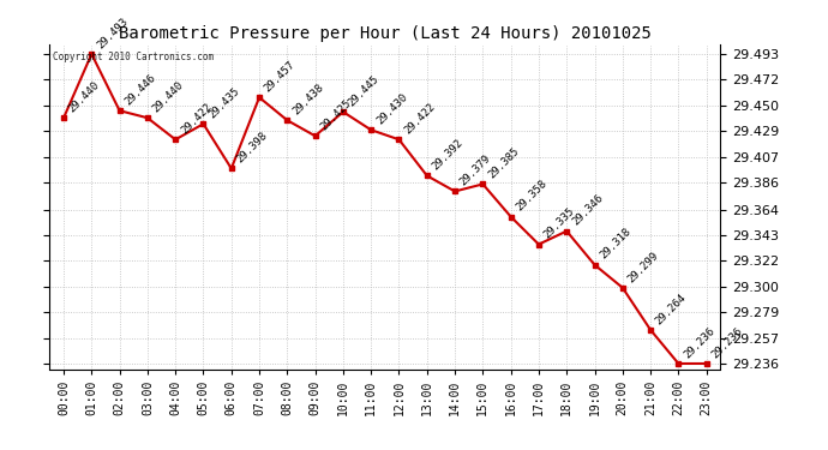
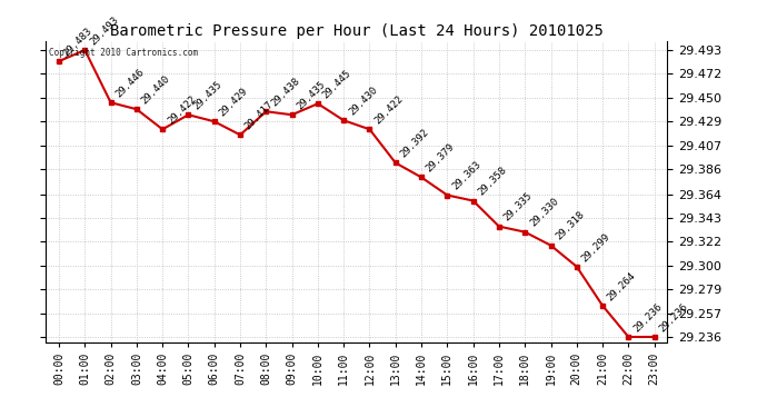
00:00: 29.440 -> 29.483
06:00: 29.398 -> 29.429
07:00: 29.457 -> 29.417
09:00: 29.425 -> 29.435
15:00: 29.385 -> 29.363
18:00: 29.346 -> 29.330
